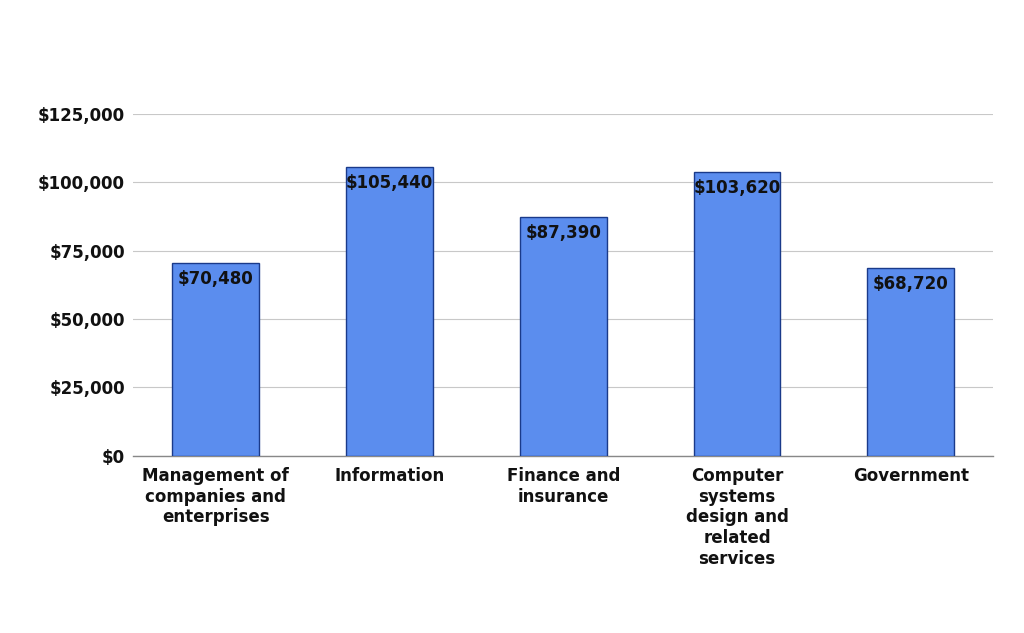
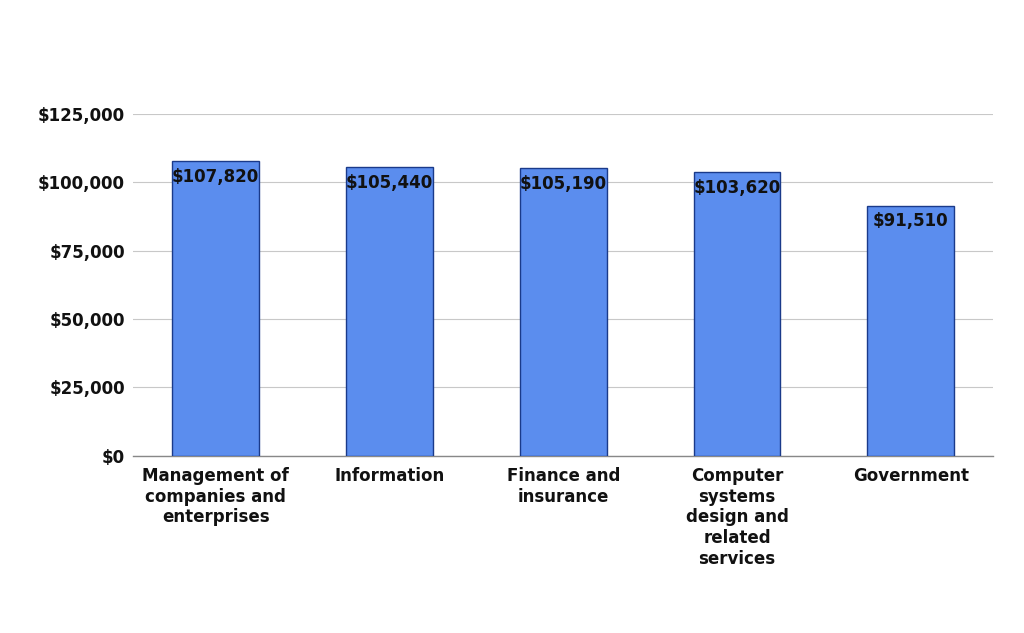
Management of companies and enterprises: $70,480 -> $107,820
Finance and insurance: $87,390 -> $105,190
Government: $68,720 -> $91,510
